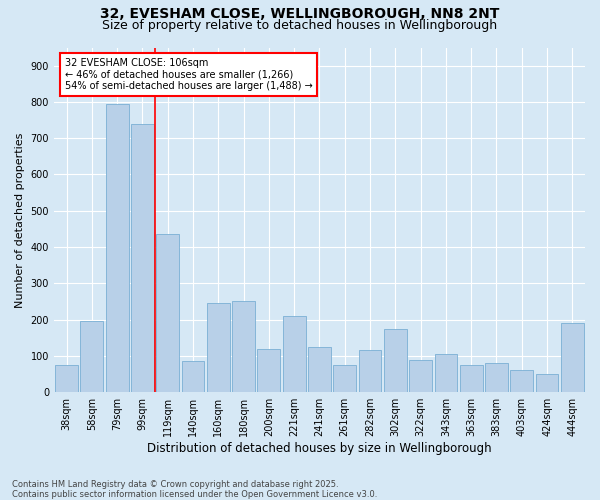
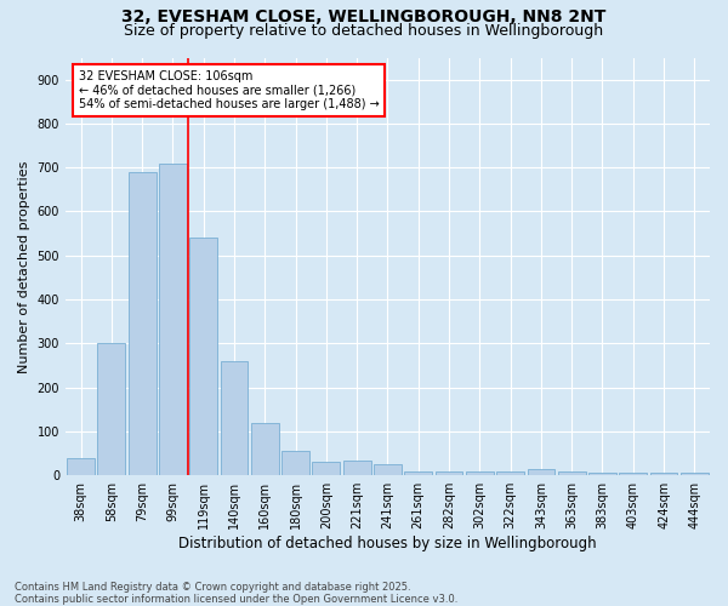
38sqm: 75 -> 40
58sqm: 195 -> 300
79sqm: 795 -> 690
99sqm: 740 -> 710
119sqm: 435 -> 540
140sqm: 85 -> 260
160sqm: 245 -> 120
180sqm: 250 -> 55
200sqm: 120 -> 30
221sqm: 210 -> 35
241sqm: 125 -> 25
261sqm: 75 -> 10
282sqm: 115 -> 10
302sqm: 175 -> 10
322sqm: 90 -> 10
343sqm: 105 -> 15
363sqm: 75 -> 10
383sqm: 80 -> 5
403sqm: 60 -> 5
424sqm: 50 -> 5
444sqm: 190 -> 5
